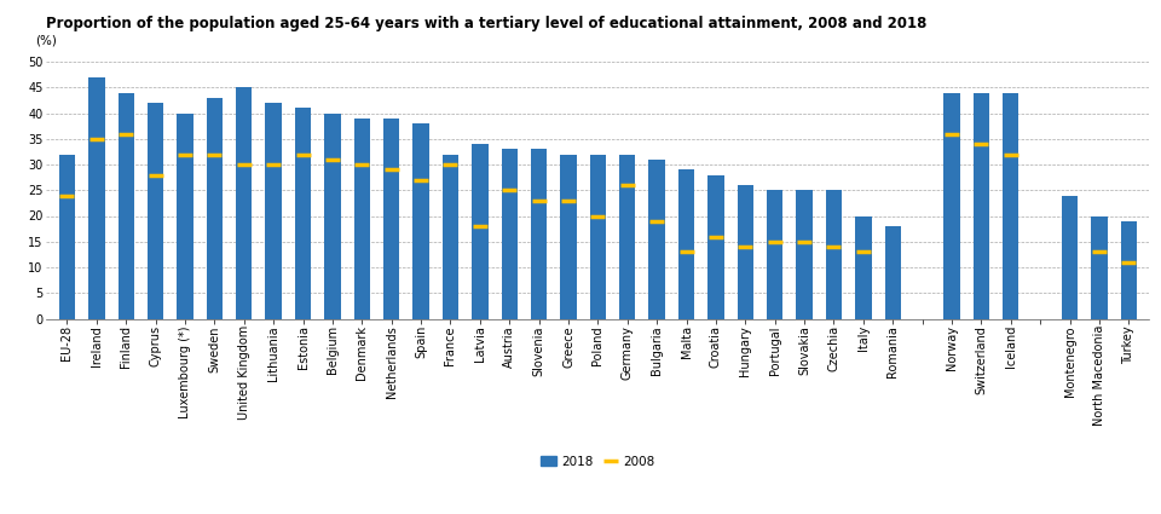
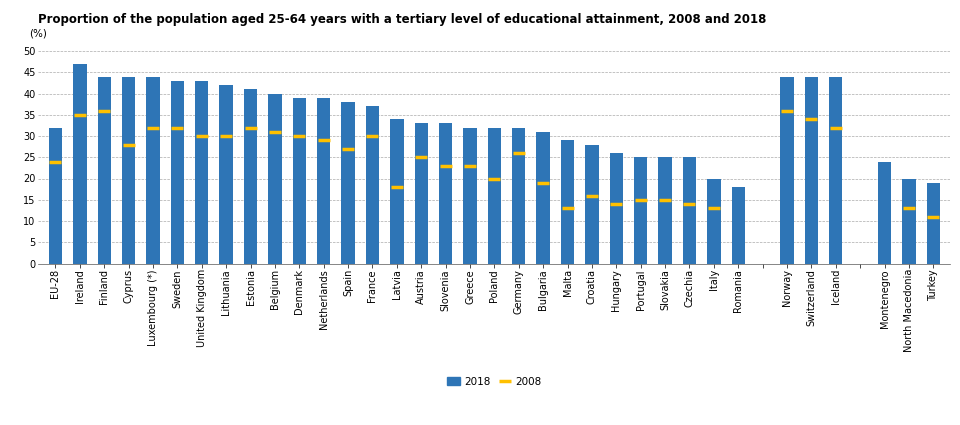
Cyprus: 42 -> 44
Luxembourg (*): 40 -> 44
United Kingdom: 45 -> 43
France: 32 -> 37
